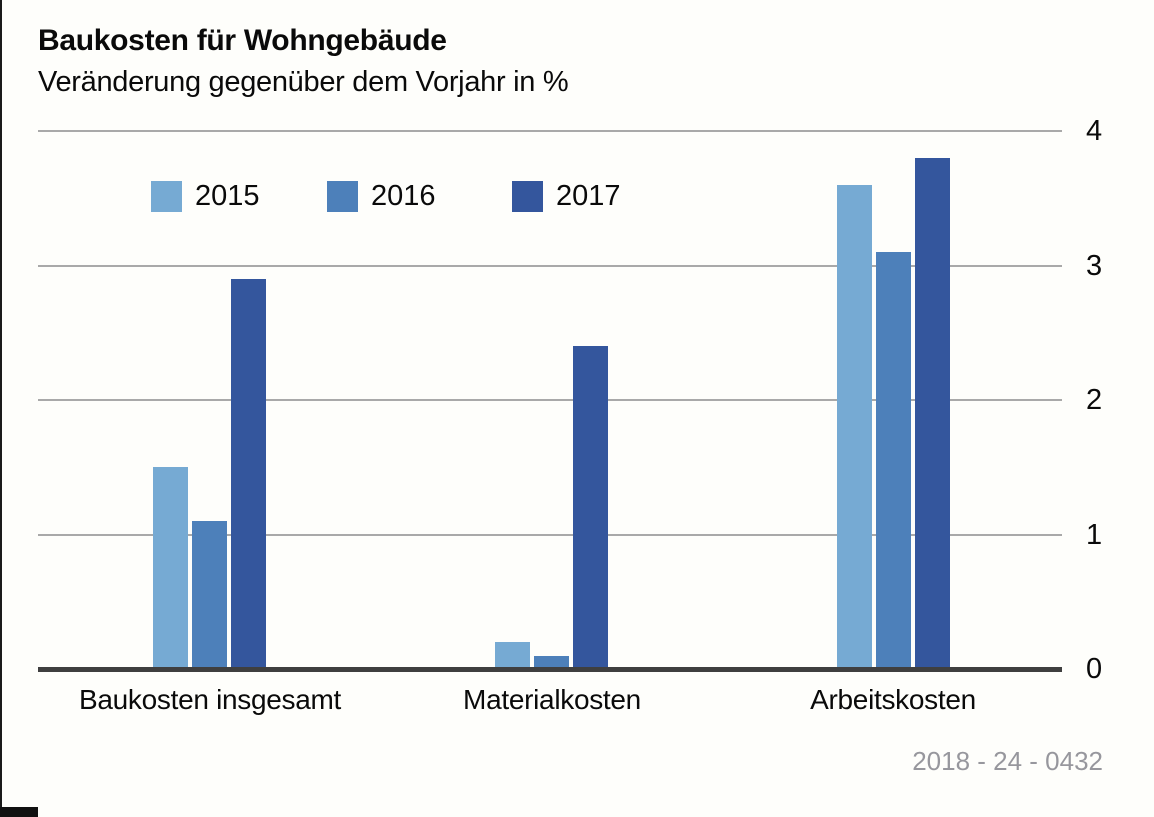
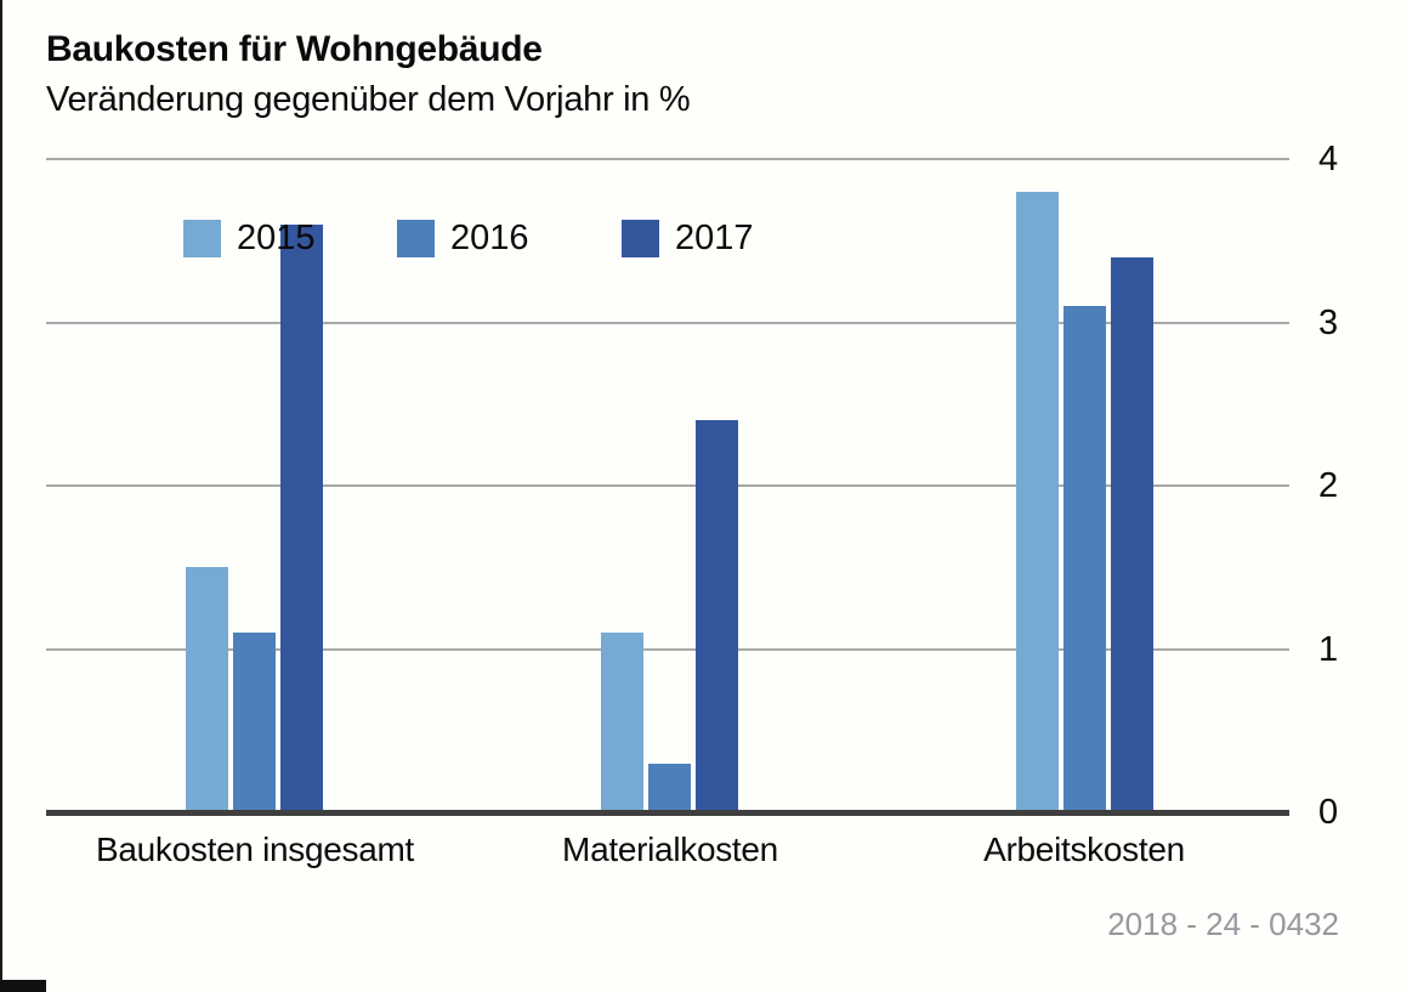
2017/Baukosten insgesamt: 2.9 -> 3.6
2015/Materialkosten: 0.2 -> 1.1
2016/Materialkosten: 0.1 -> 0.3
2015/Arbeitskosten: 3.6 -> 3.8
2017/Arbeitskosten: 3.8 -> 3.4
